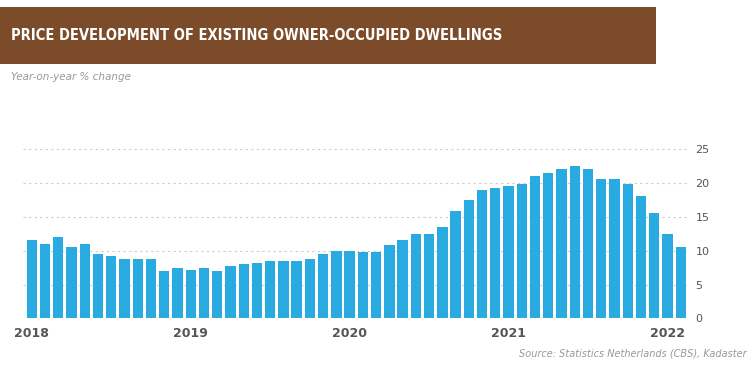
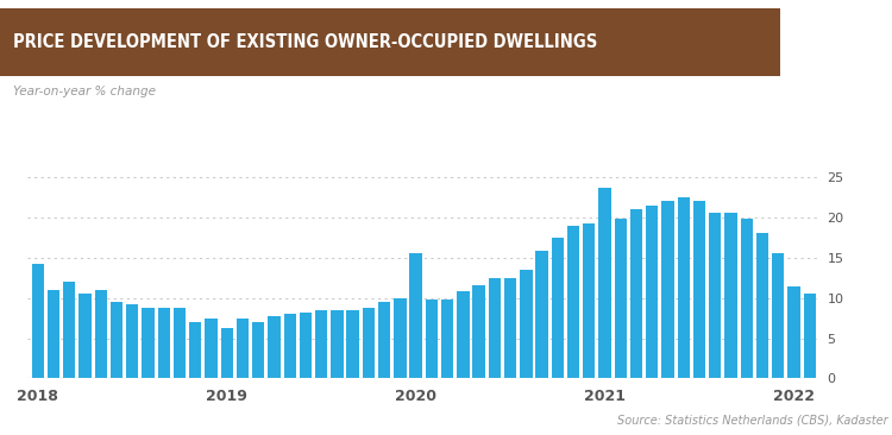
2018: 11.5 -> 14.2
2019: 7.2 -> 6.2
2020: 10.0 -> 15.6
2021: 19.5 -> 23.6
2022: 12.5 -> 11.4
